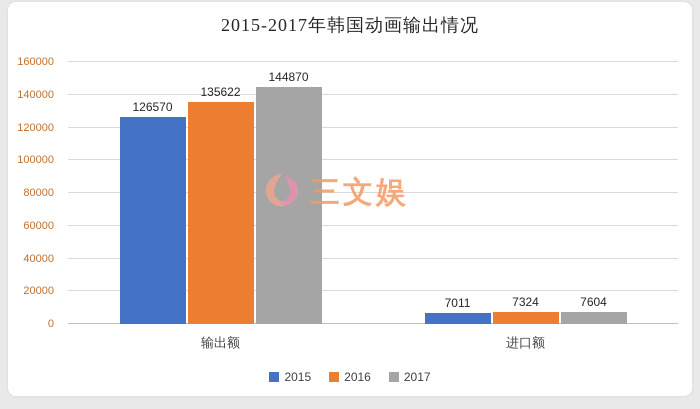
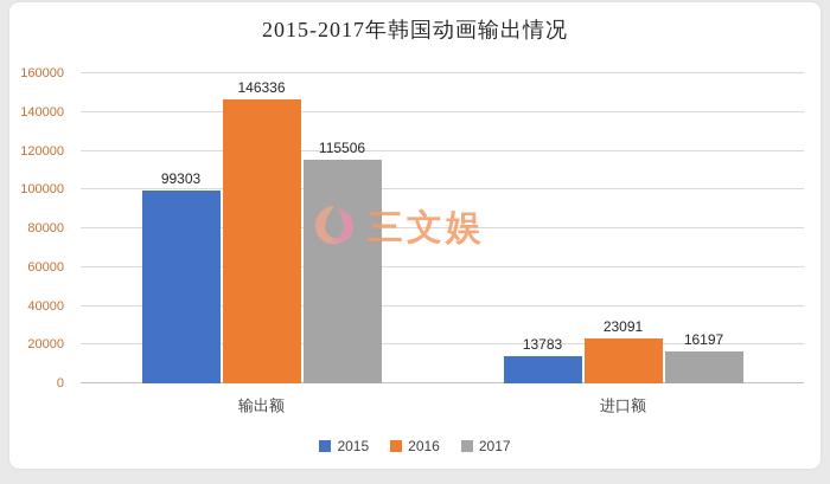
2015/输出额: 126570 -> 99303
2016/输出额: 135622 -> 146336
2017/输出额: 144870 -> 115506
2015/进口额: 7011 -> 13783
2016/进口额: 7324 -> 23091
2017/进口额: 7604 -> 16197
